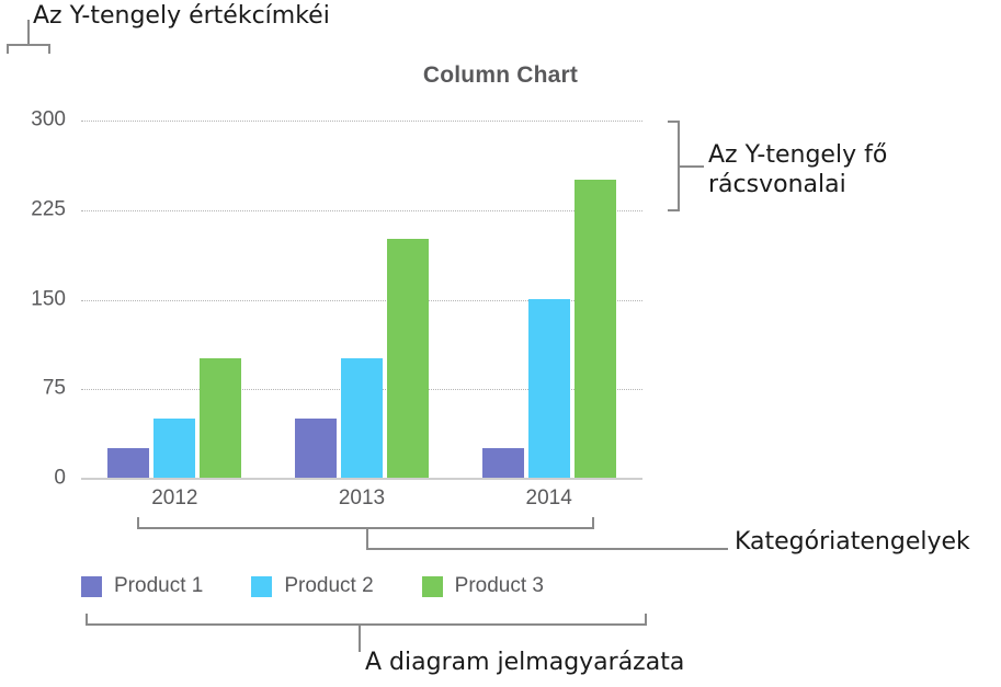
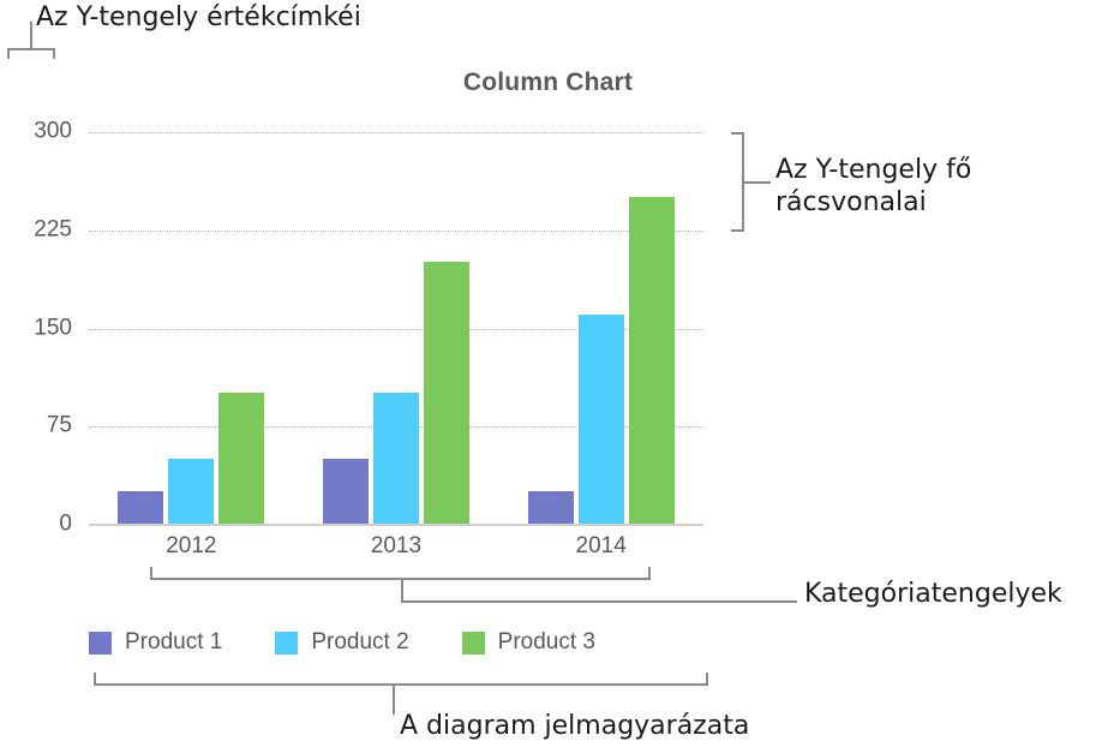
Product 2/2014: 150 -> 160
